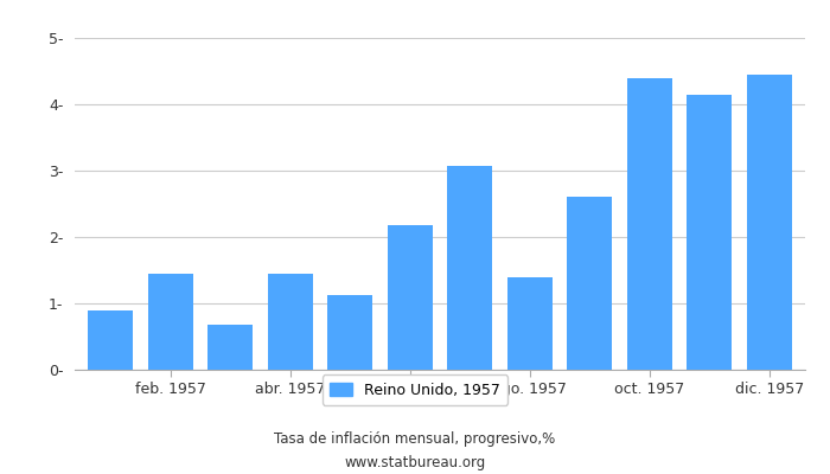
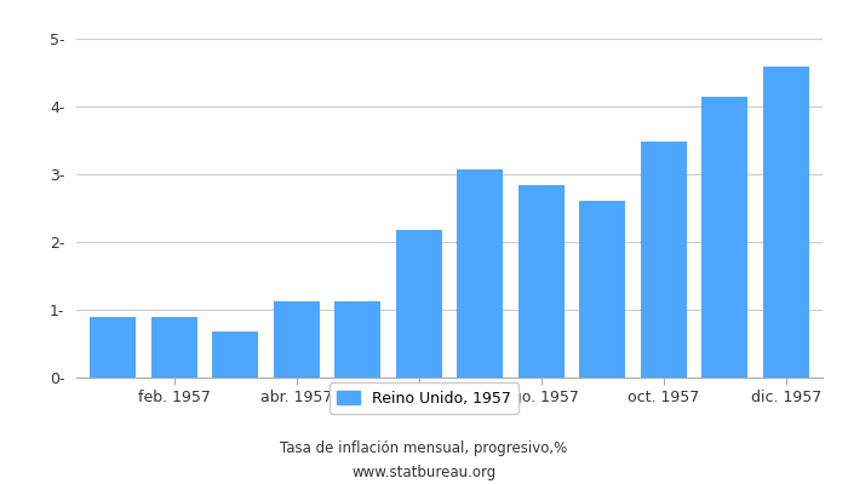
feb. 1957: 1.44- -> 0.90-
abr. 1957: 1.44- -> 1.13-
ago. 1957: 1.40- -> 2.84-
oct. 1957: 4.40- -> 3.49-
dic. 1957: 4.44- -> 4.59-
